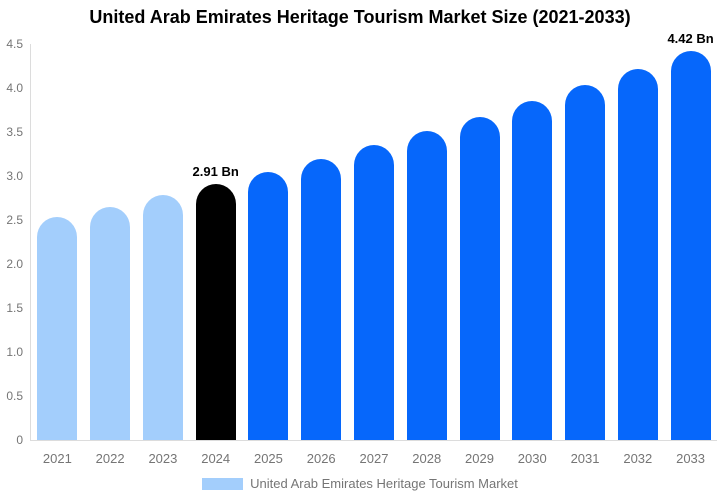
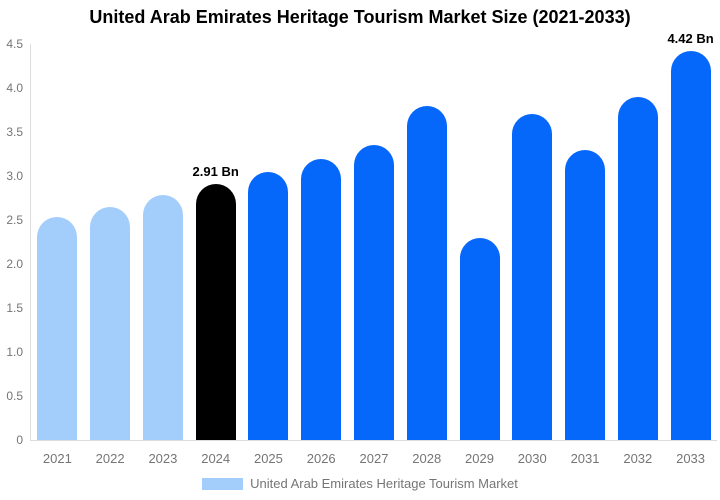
2028: 3.5 -> 3.8
2029: 3.7 -> 2.3
2030: 3.9 -> 3.7
2031: 4.0 -> 3.3
2032: 4.2 -> 3.9
